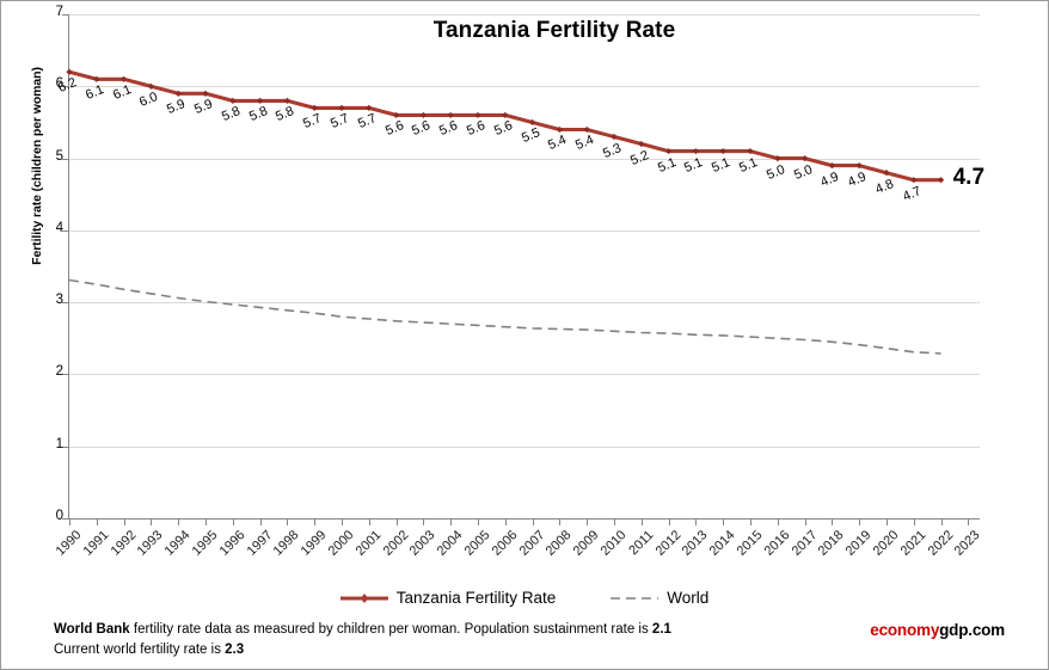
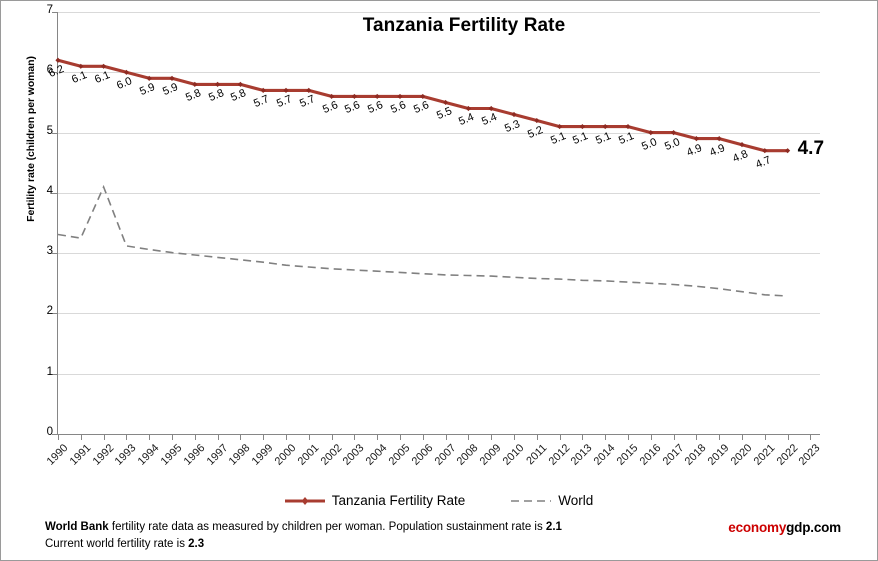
World/1992: 3.2 -> 4.1
